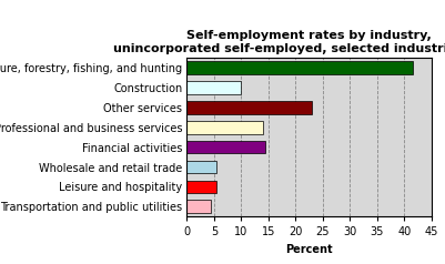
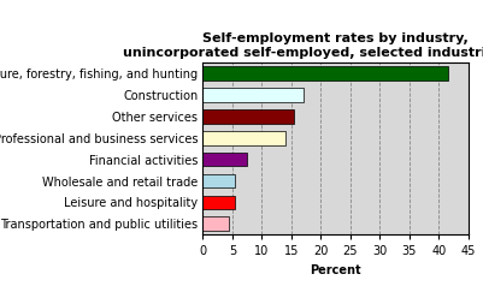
Construction: 10.0 -> 17.0
Other services: 23.0 -> 15.5
Financial activities: 14.5 -> 7.5
